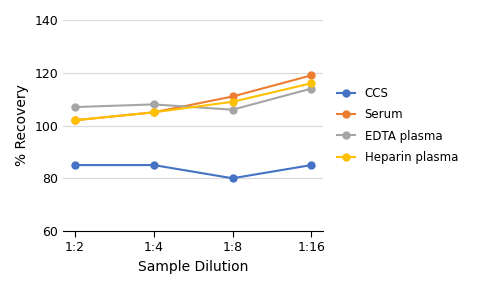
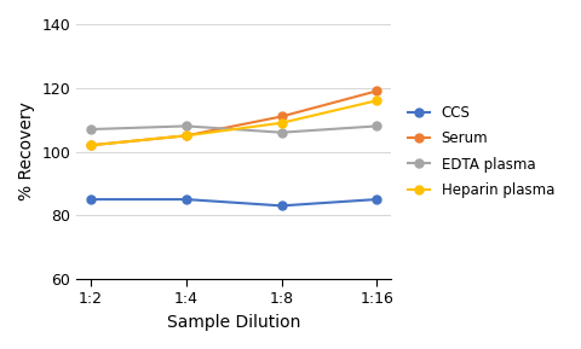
CCS/1:8: 80 -> 83
EDTA plasma/1:16: 114 -> 108
